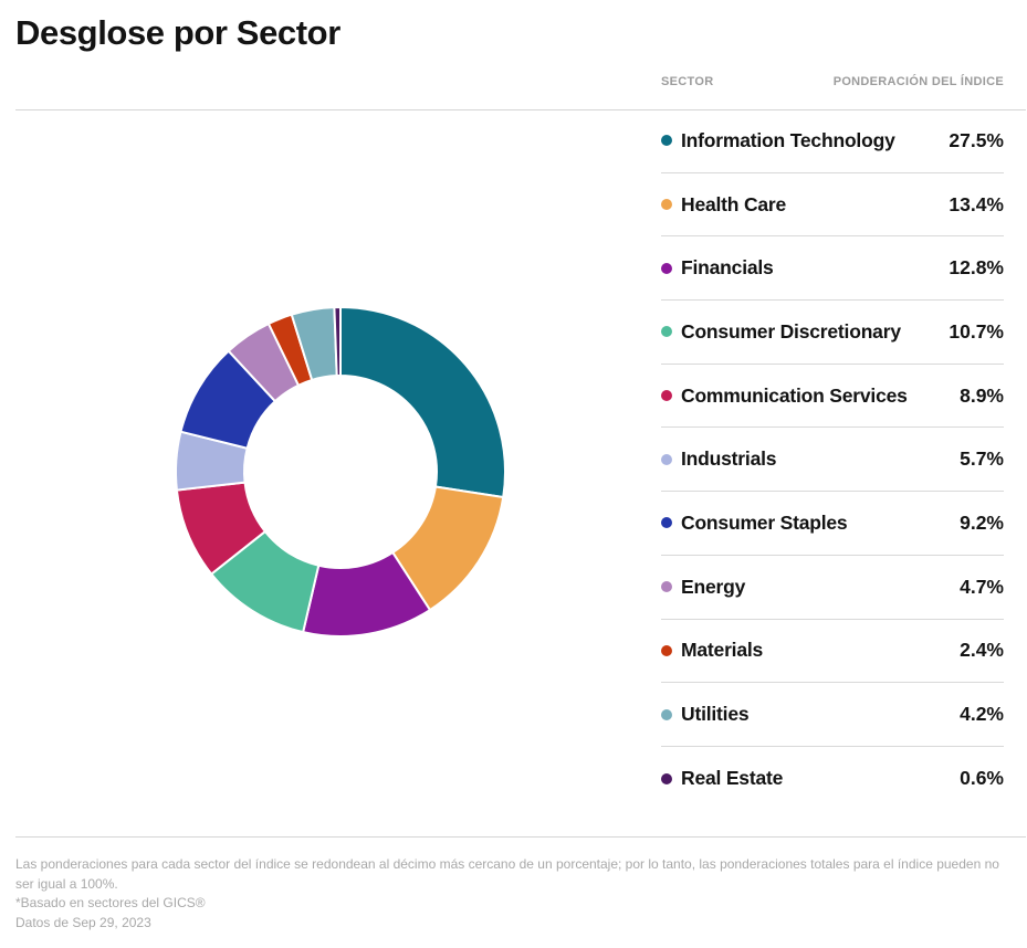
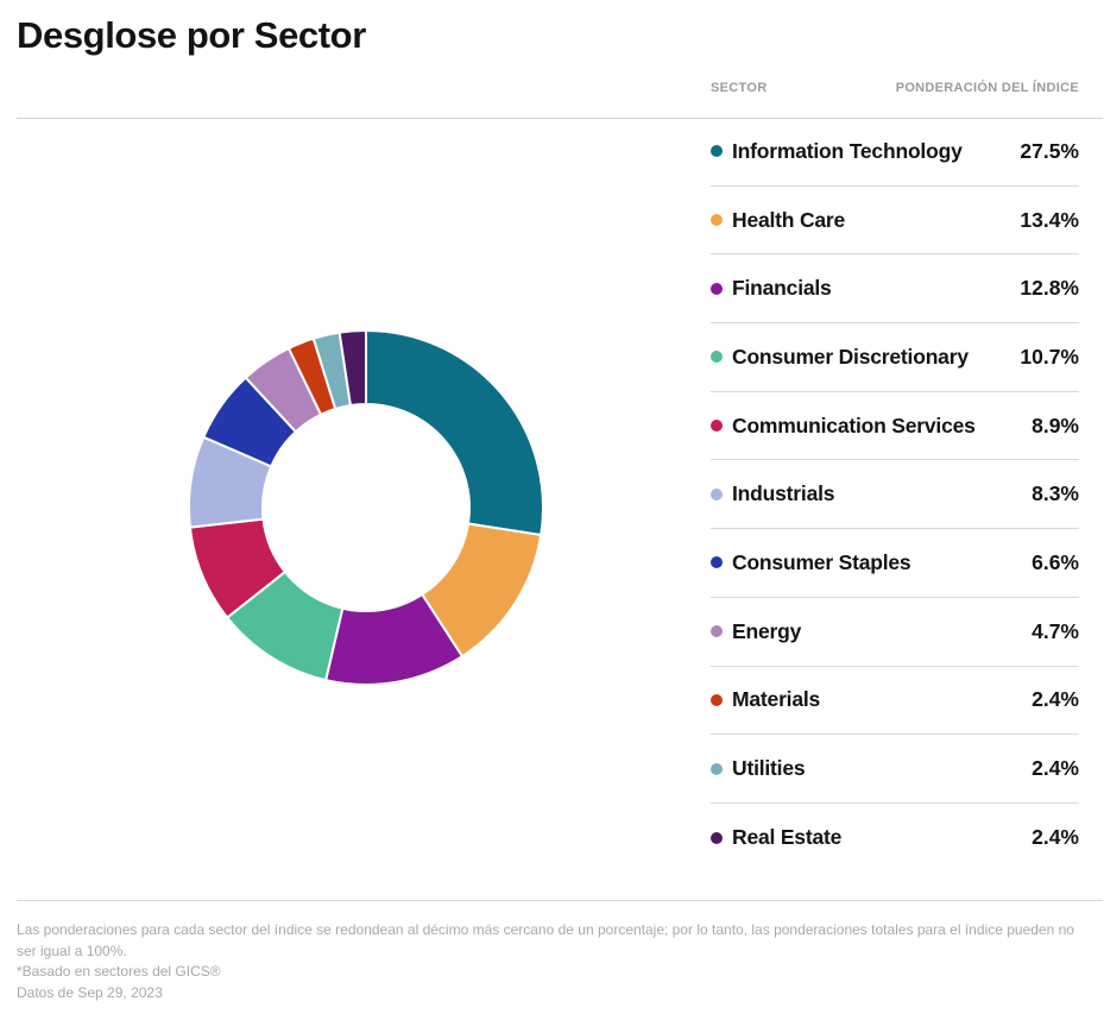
Industrials: 5.7% -> 8.3%
Consumer Staples: 9.2% -> 6.6%
Utilities: 4.2% -> 2.4%
Real Estate: 0.6% -> 2.4%
